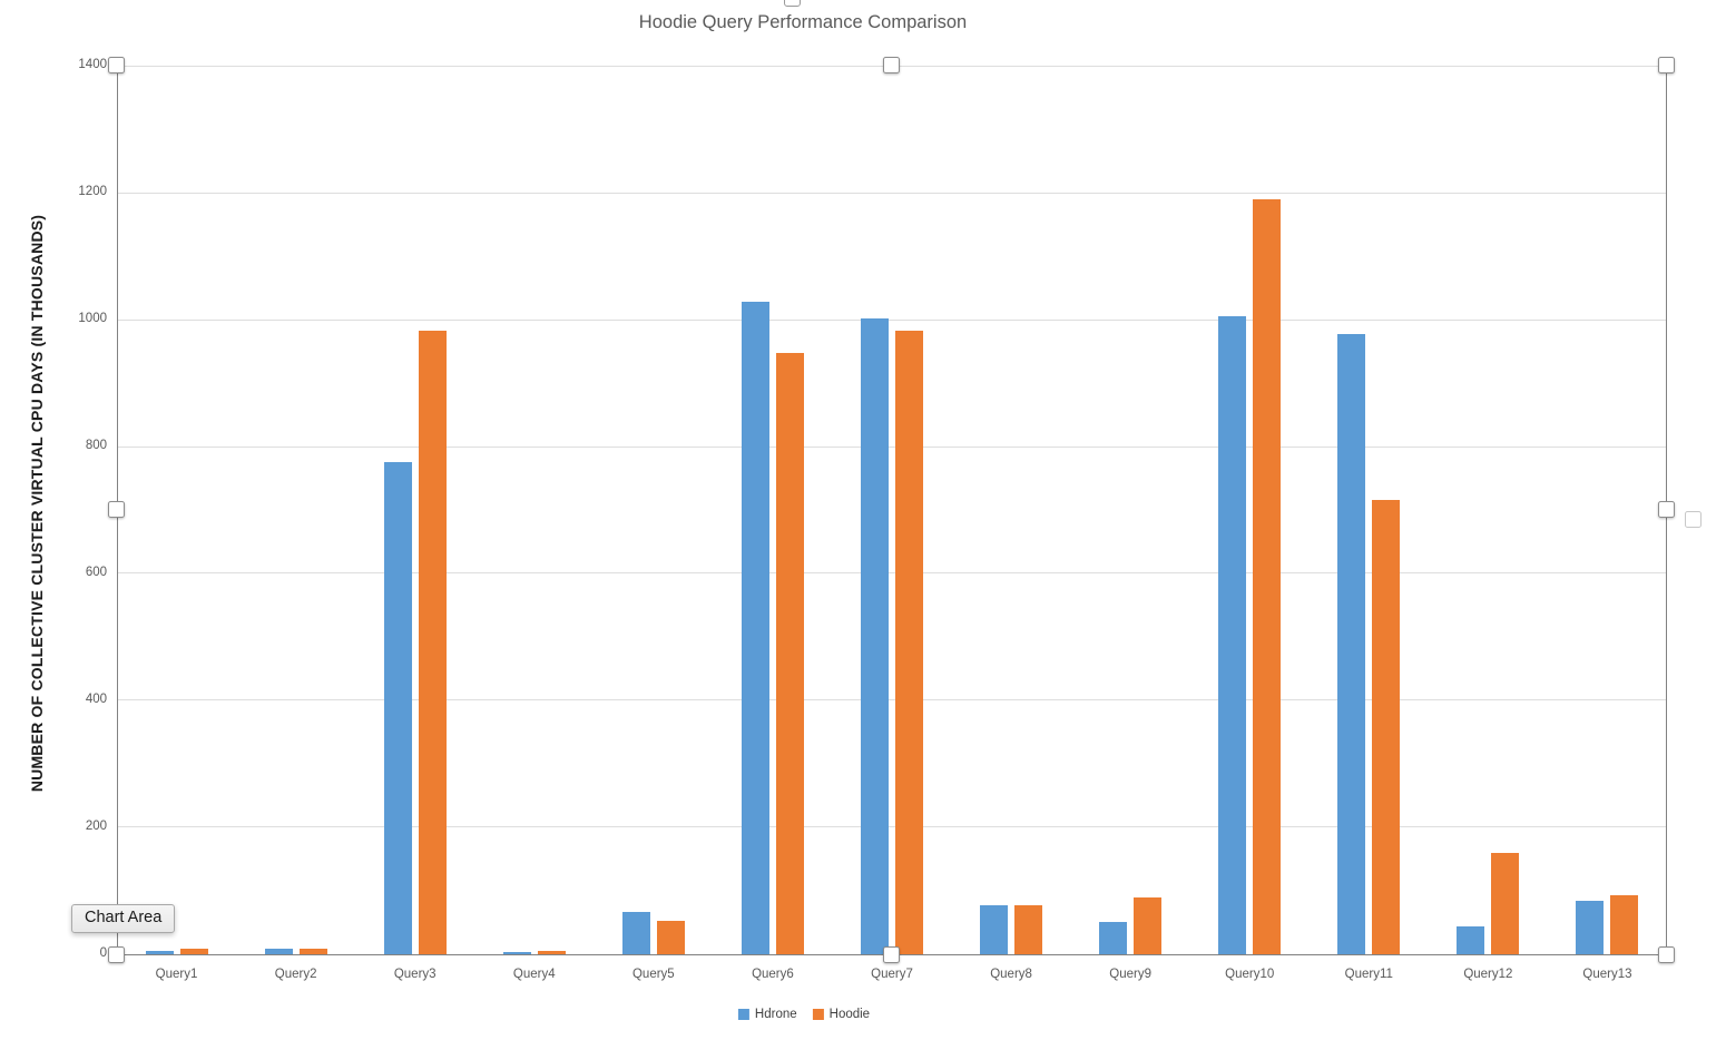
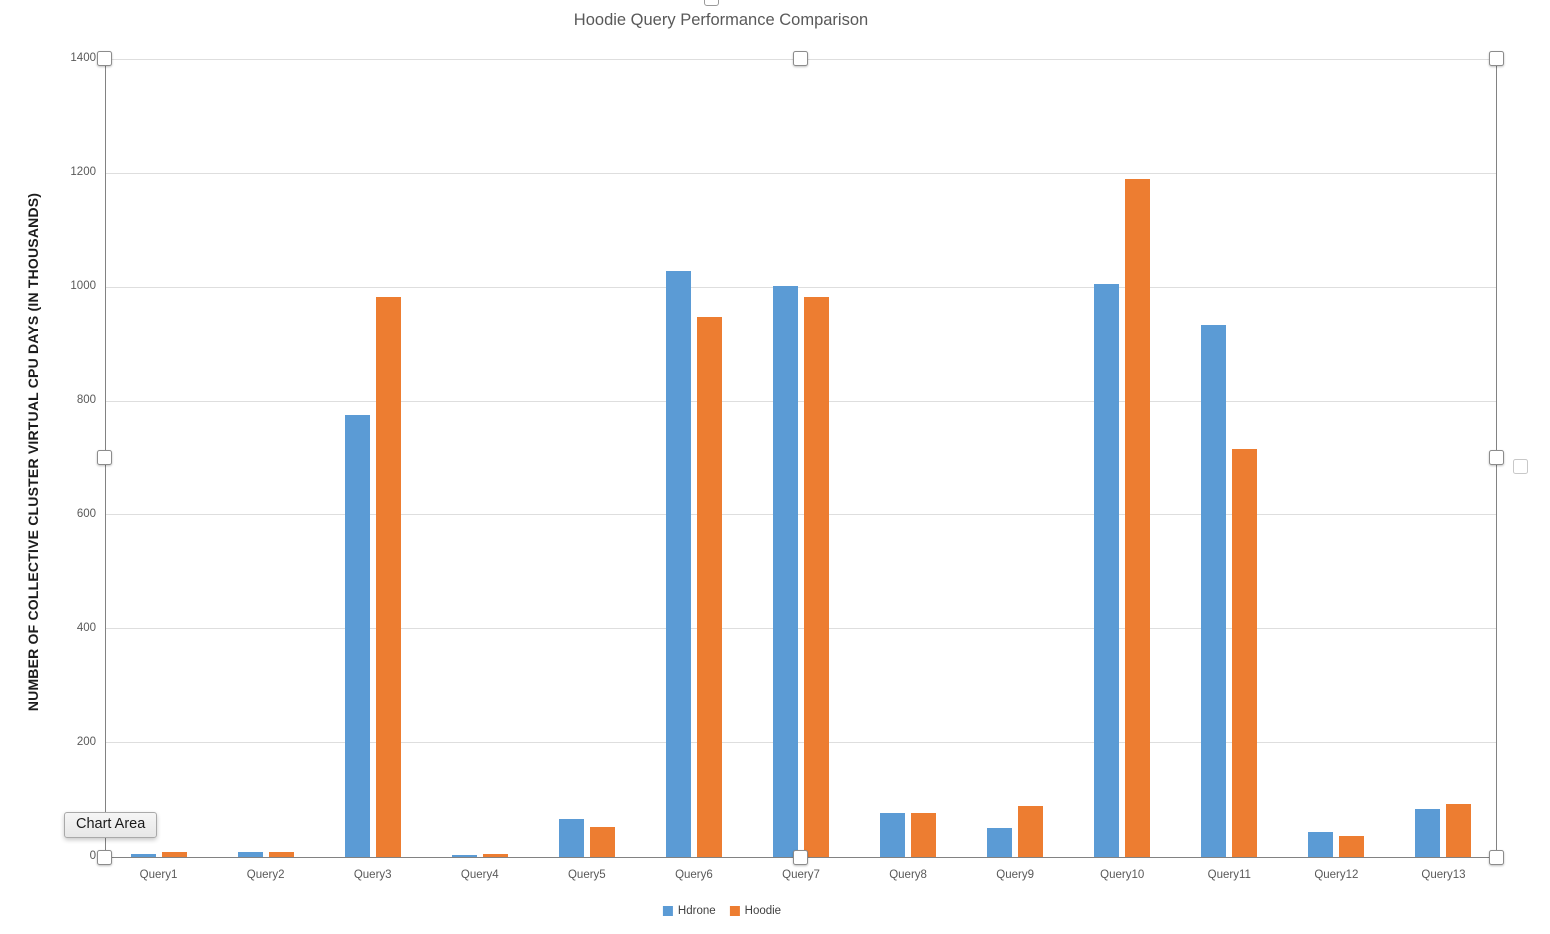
Hdrone/Query11: 980 -> 940
Hoodie/Query12: 160 -> 40
